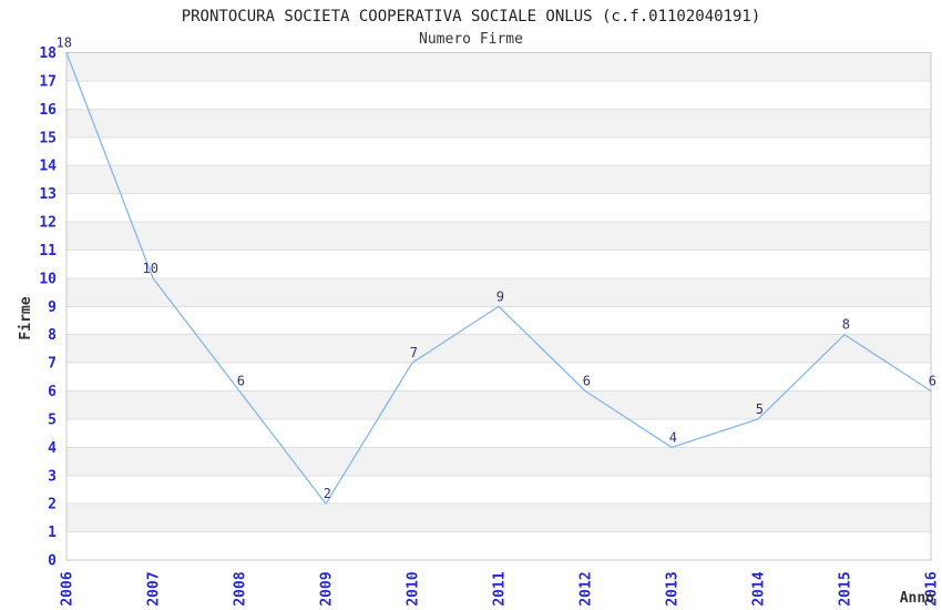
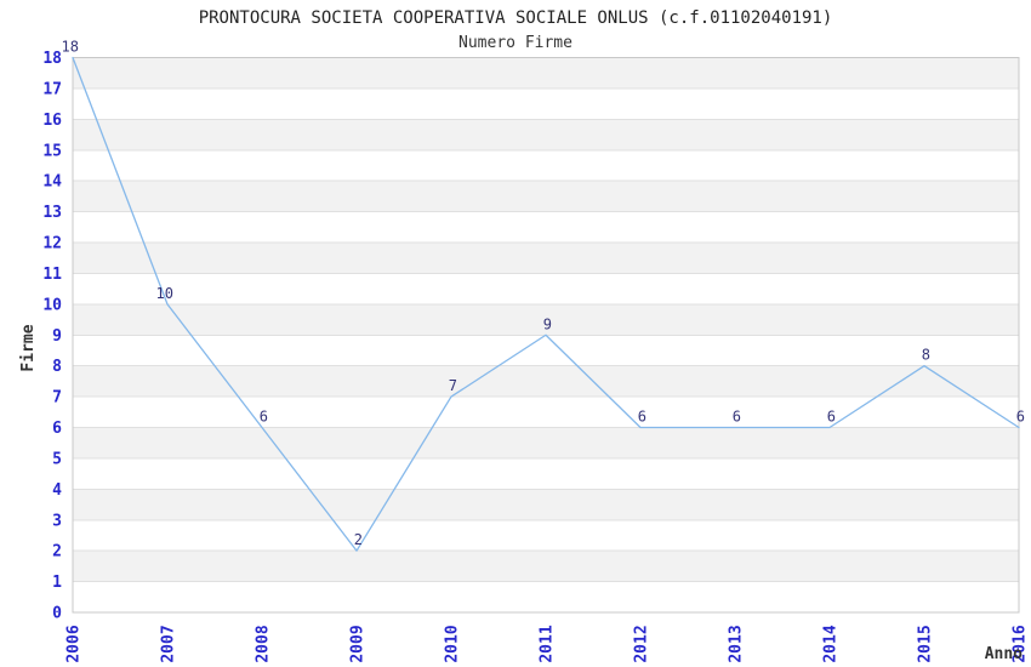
2013: 4 -> 6
2014: 5 -> 6
